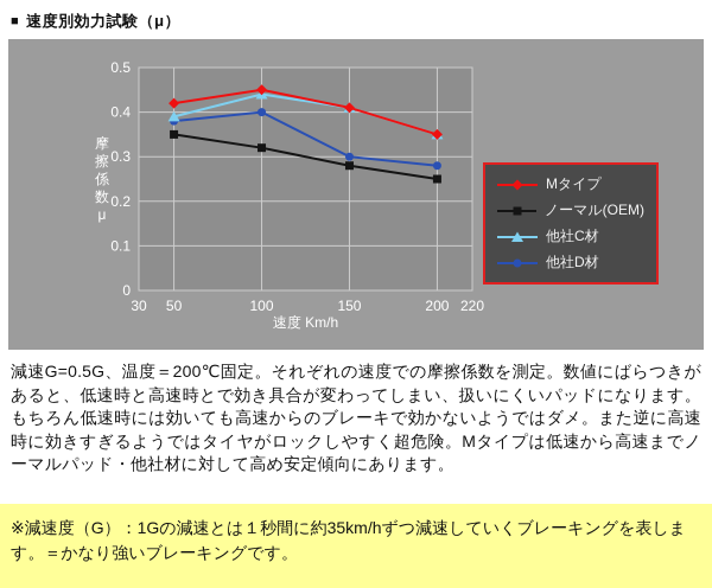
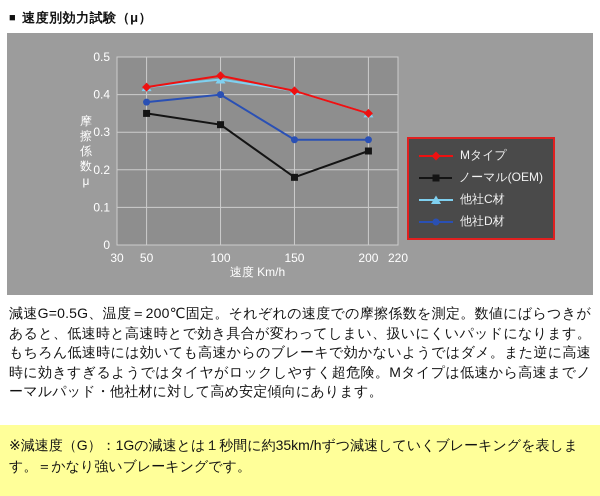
他社C材/50: 0.39 -> 0.42
ノーマル(OEM)/150: 0.28 -> 0.18
他社D材/150: 0.30 -> 0.28
